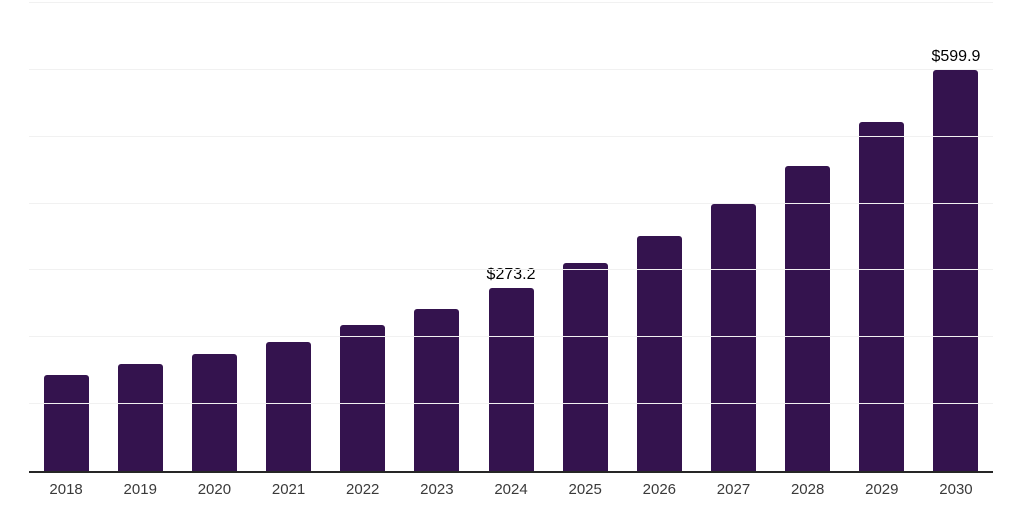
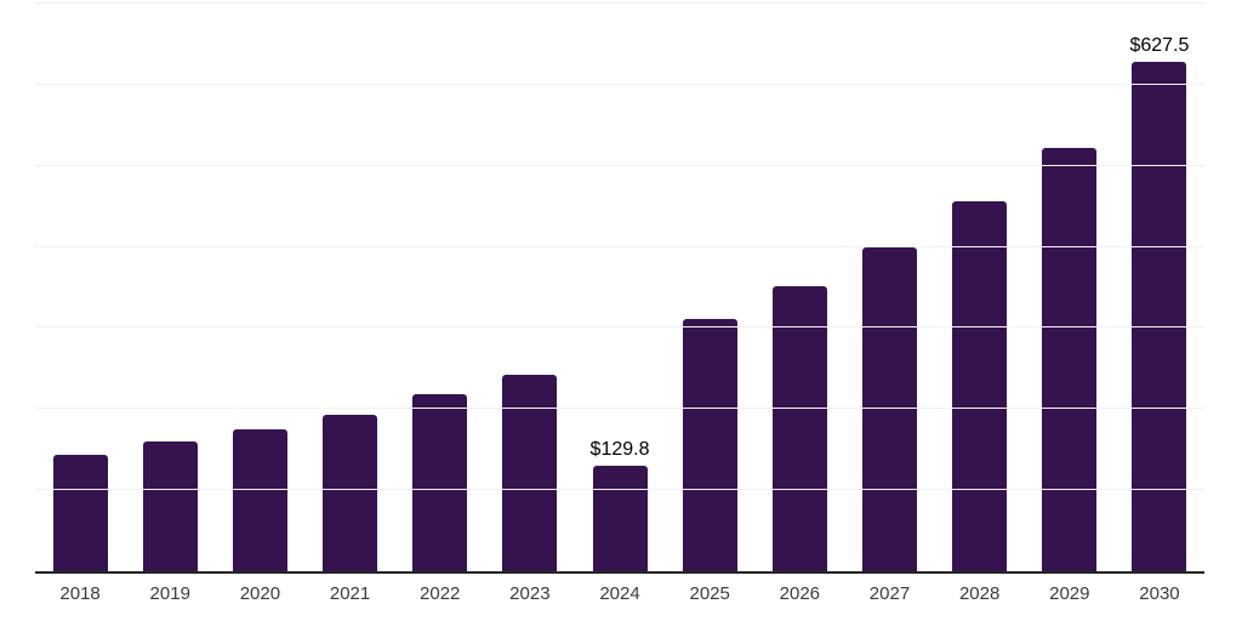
2024: $273.2 -> $129.8
2030: $599.9 -> $627.5
